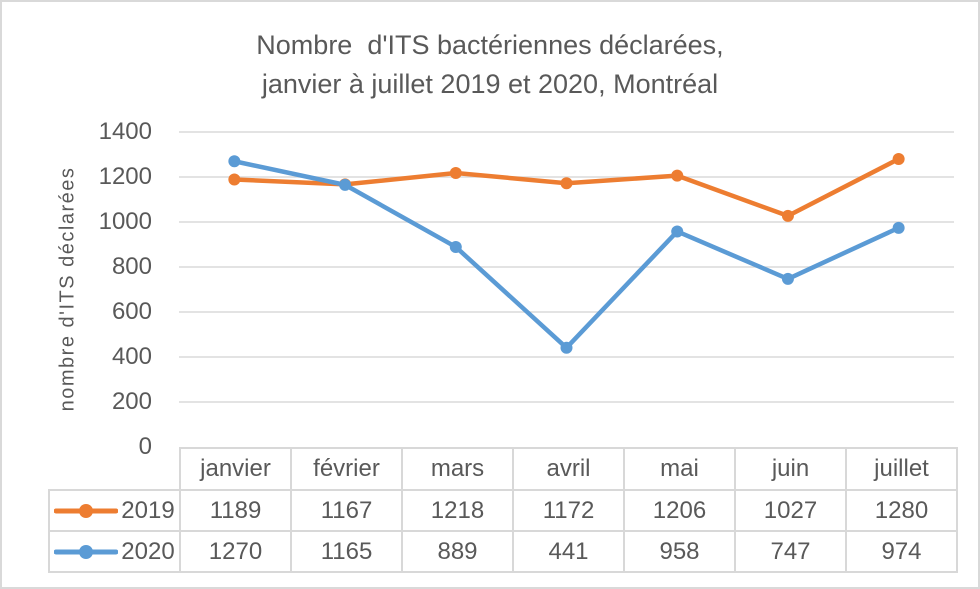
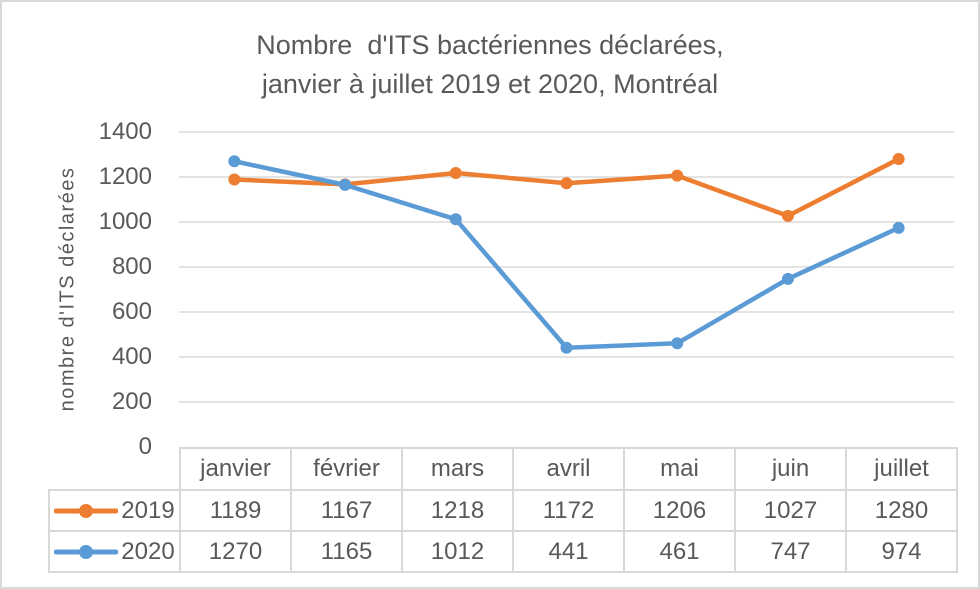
2020/mars: 889 -> 1012
2020/mai: 958 -> 461
